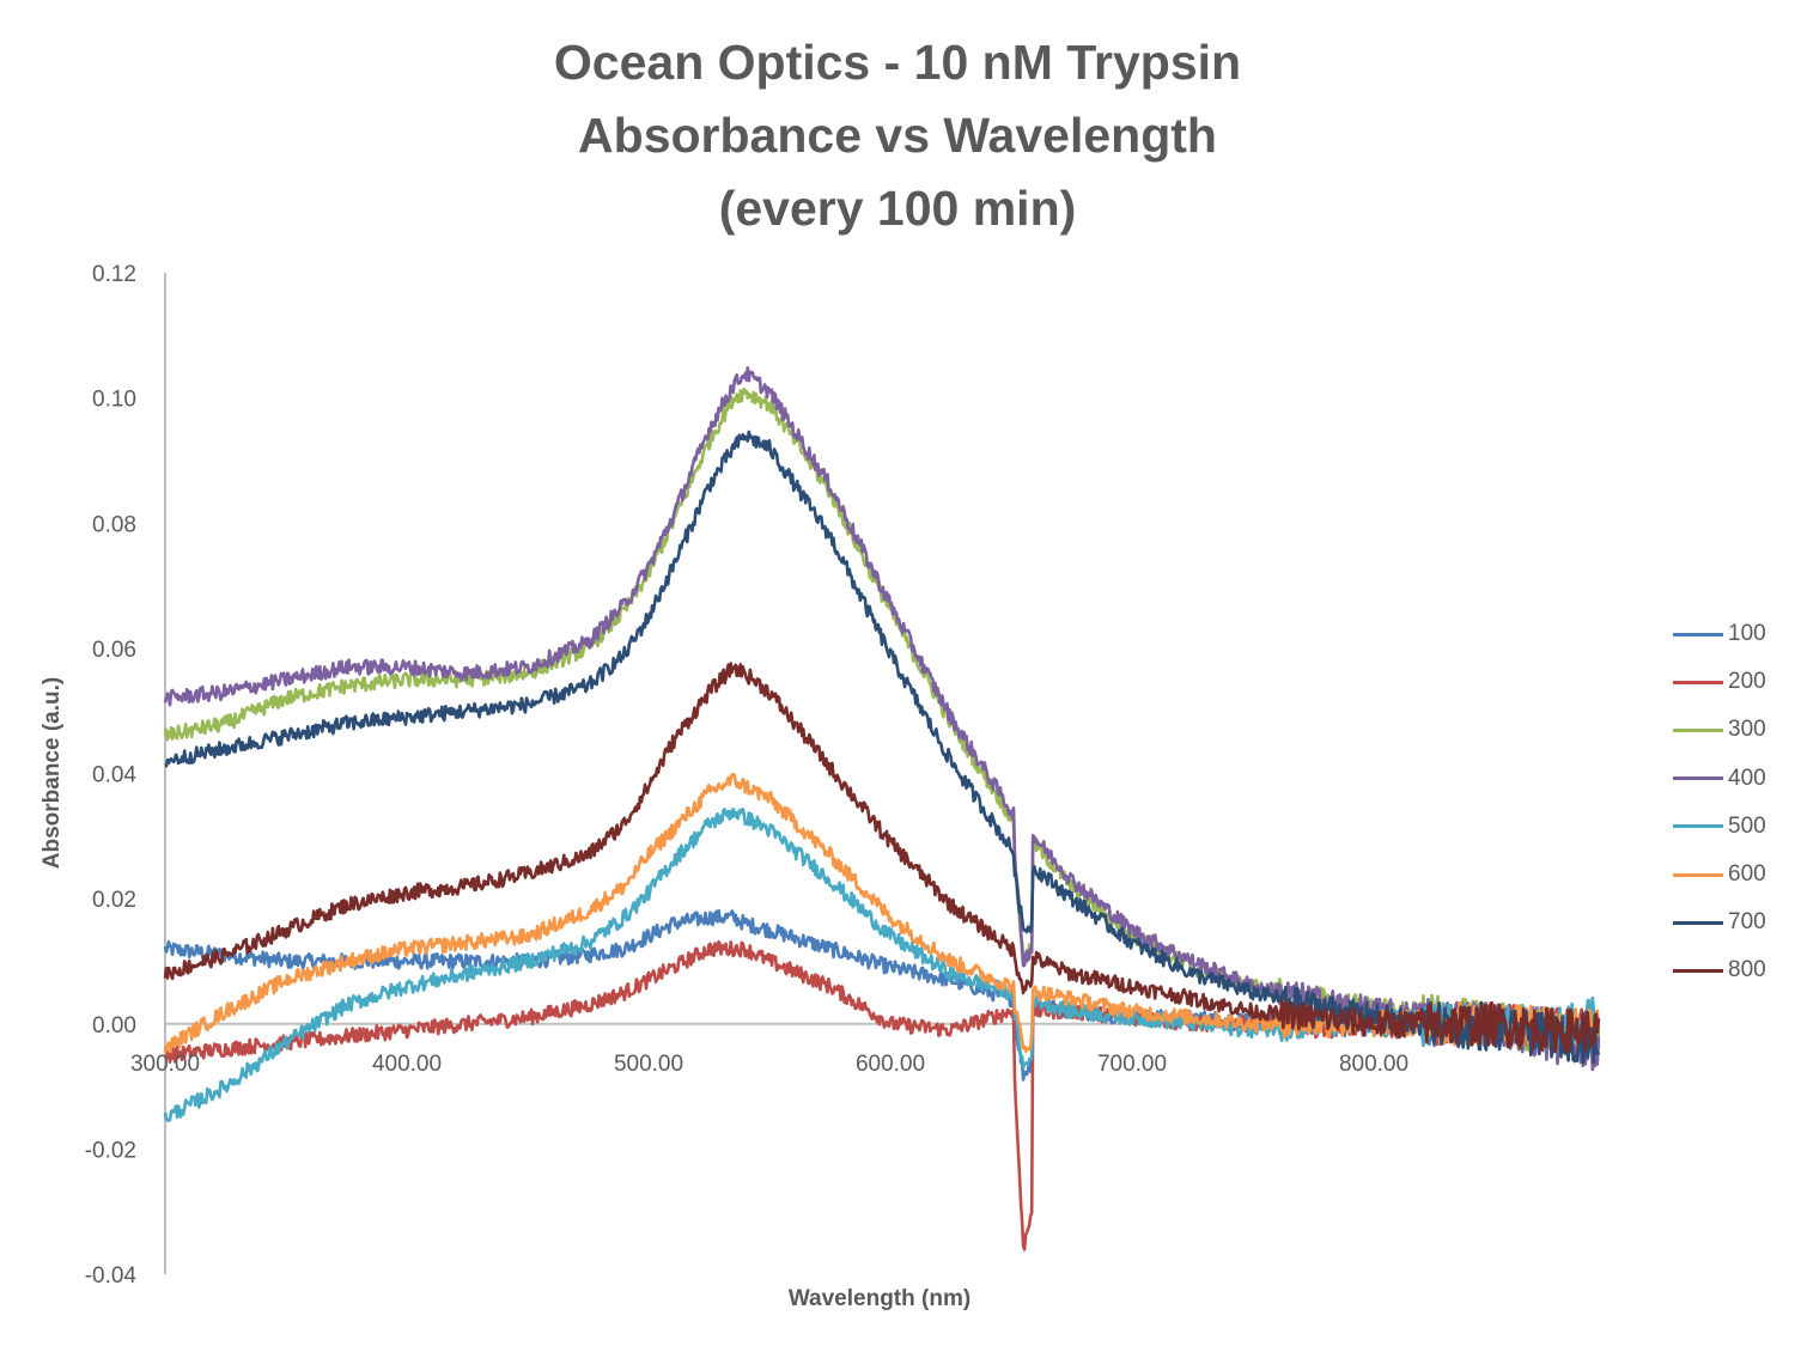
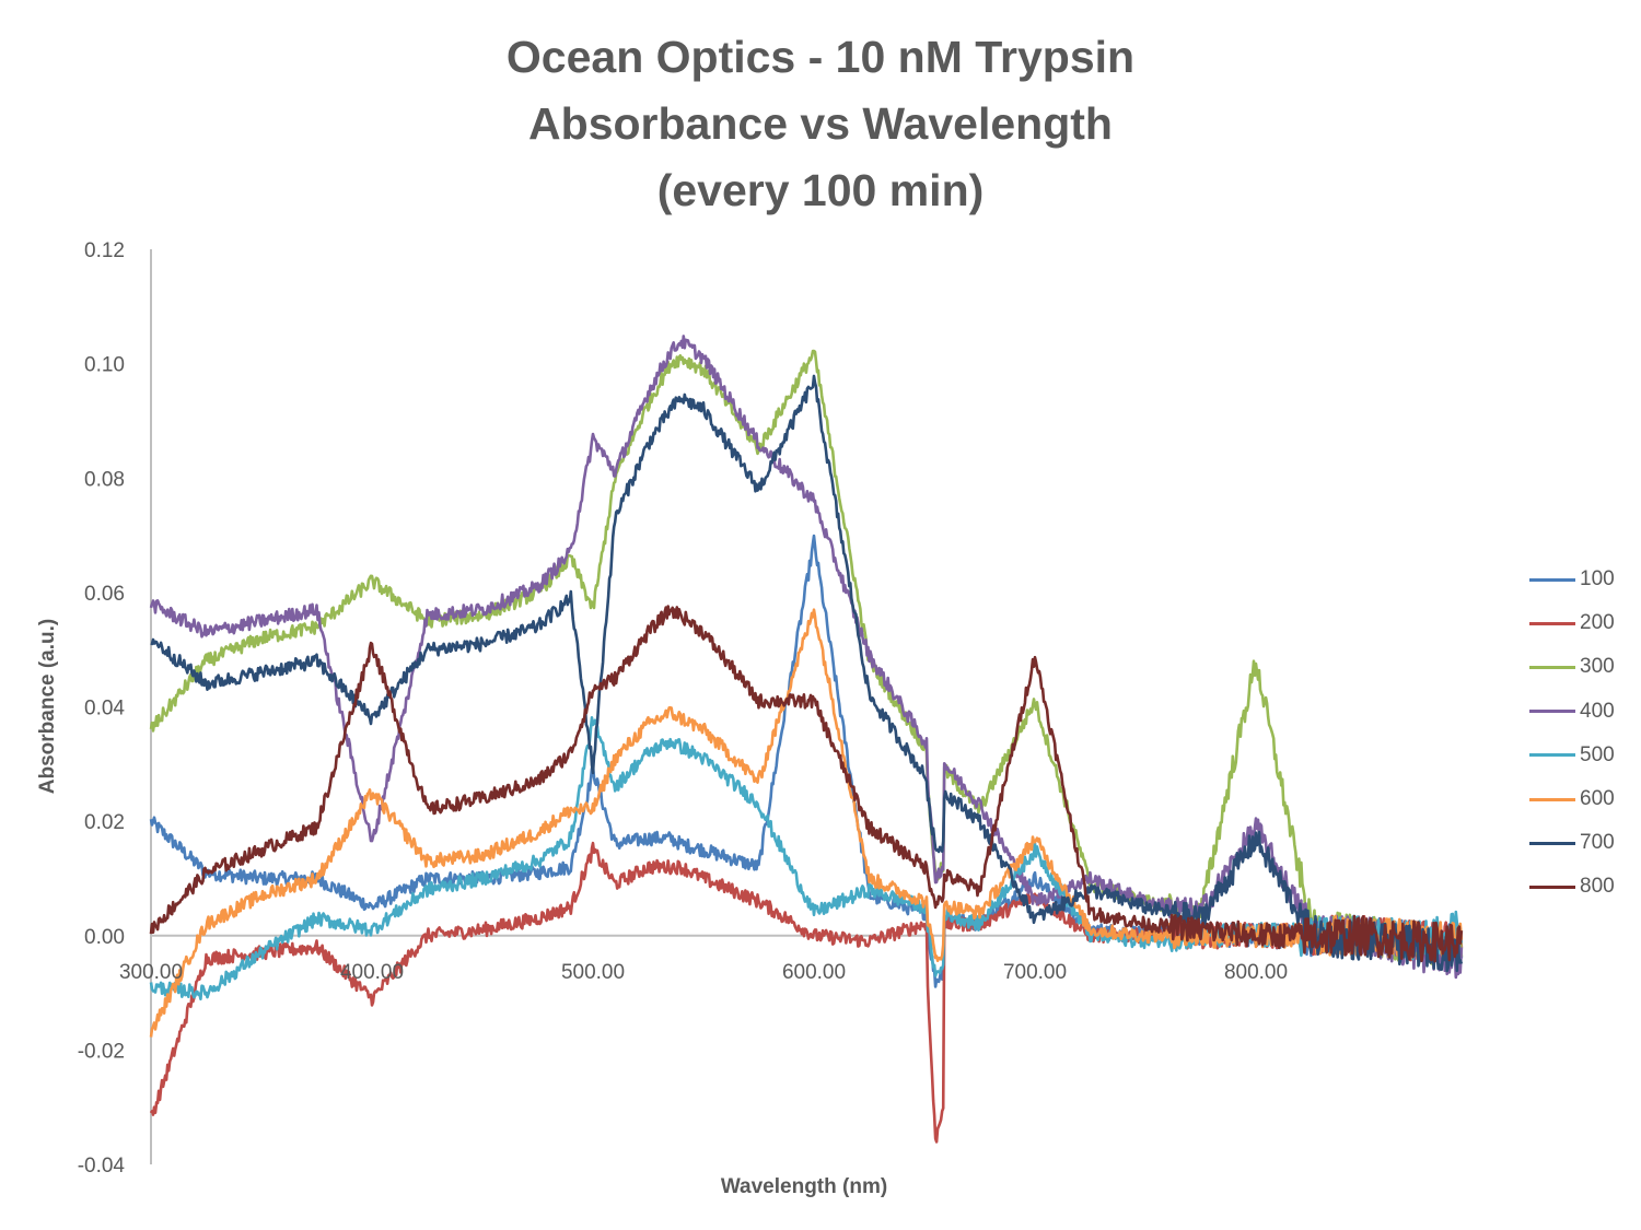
100/300: 0.012 -> 0.020
200/300: -0.005 -> -0.032
300/300: 0.046 -> 0.036
400/300: 0.052 -> 0.058
500/300: -0.015 -> -0.009
600/300: -0.004 -> -0.017
700/300: 0.042 -> 0.052
800/300: 0.008 -> 0.001
100/400: 0.010 -> 0.005
200/400: -0.001 -> -0.011
300/400: 0.055 -> 0.062
400/400: 0.057 -> 0.016
500/400: 0.006 -> 0.001
600/400: 0.012 -> 0.025
700/400: 0.049 -> 0.038
800/400: 0.021 -> 0.051
100/500: 0.014 -> 0.029
200/500: 0.007 -> 0.015
300/500: 0.072 -> 0.057
400/500: 0.073 -> 0.087
500/500: 0.021 -> 0.038
600/500: 0.027 -> 0.022
700/500: 0.065 -> 0.029
800/500: 0.038 -> 0.043
100/600: 0.009 -> 0.069
300/600: 0.066 -> 0.102
400/600: 0.067 -> 0.076
500/600: 0.014 -> 0.004
600/600: 0.017 -> 0.057
700/600: 0.059 -> 0.097
800/600: 0.029 -> 0.041
100/700: 0.001 -> 0.010
200/700: 0.001 -> 0.007
300/700: 0.014 -> 0.041
400/700: 0.015 -> 0.006
500/700: 0.001 -> 0.015
600/700: 0.002 -> 0.017
700/700: 0.013 -> 0.003
800/700: 0.006 -> 0.049
300/800: 0.002 -> 0.048
400/800: 0.002 -> 0.019
700/800: 0.001 -> 0.017
